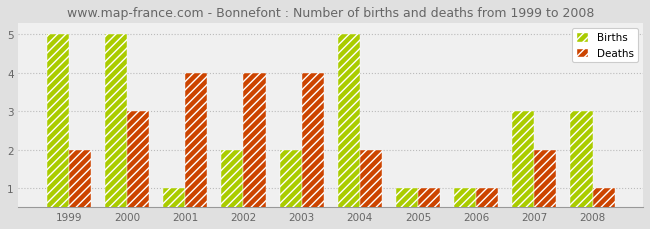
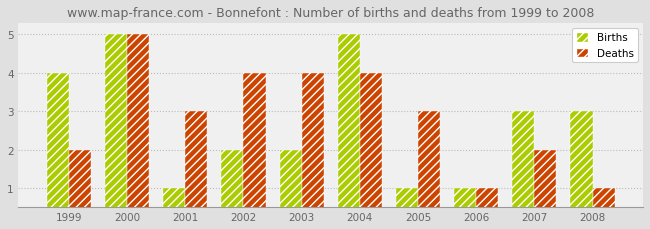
Births/1999: 5 -> 4
Deaths/2000: 3 -> 5
Deaths/2001: 4 -> 3
Deaths/2004: 2 -> 4
Deaths/2005: 1 -> 3
